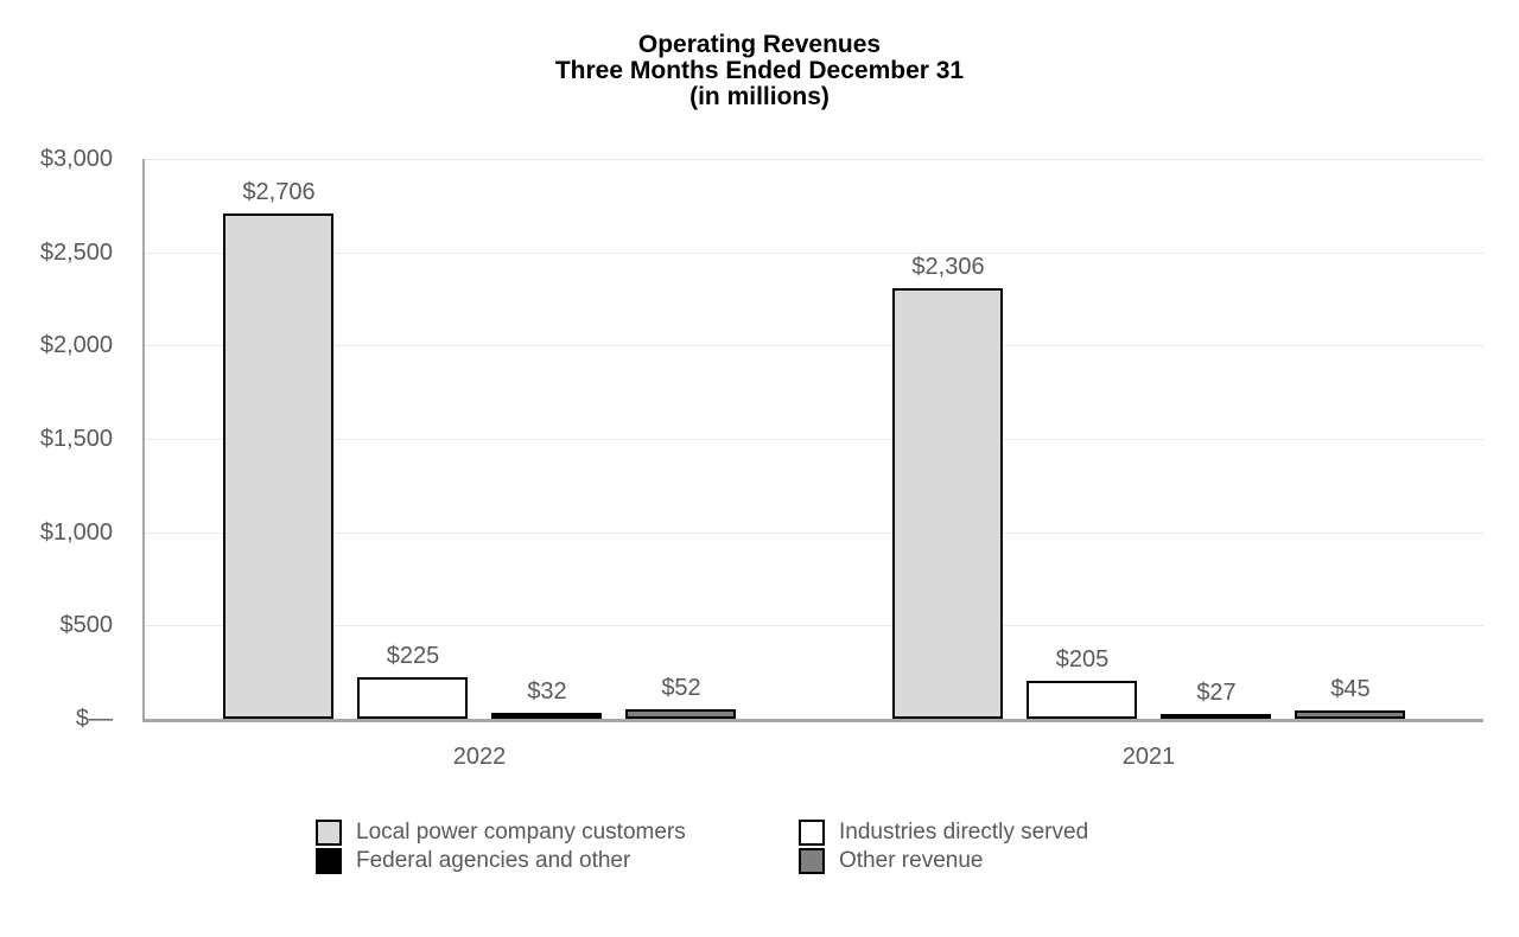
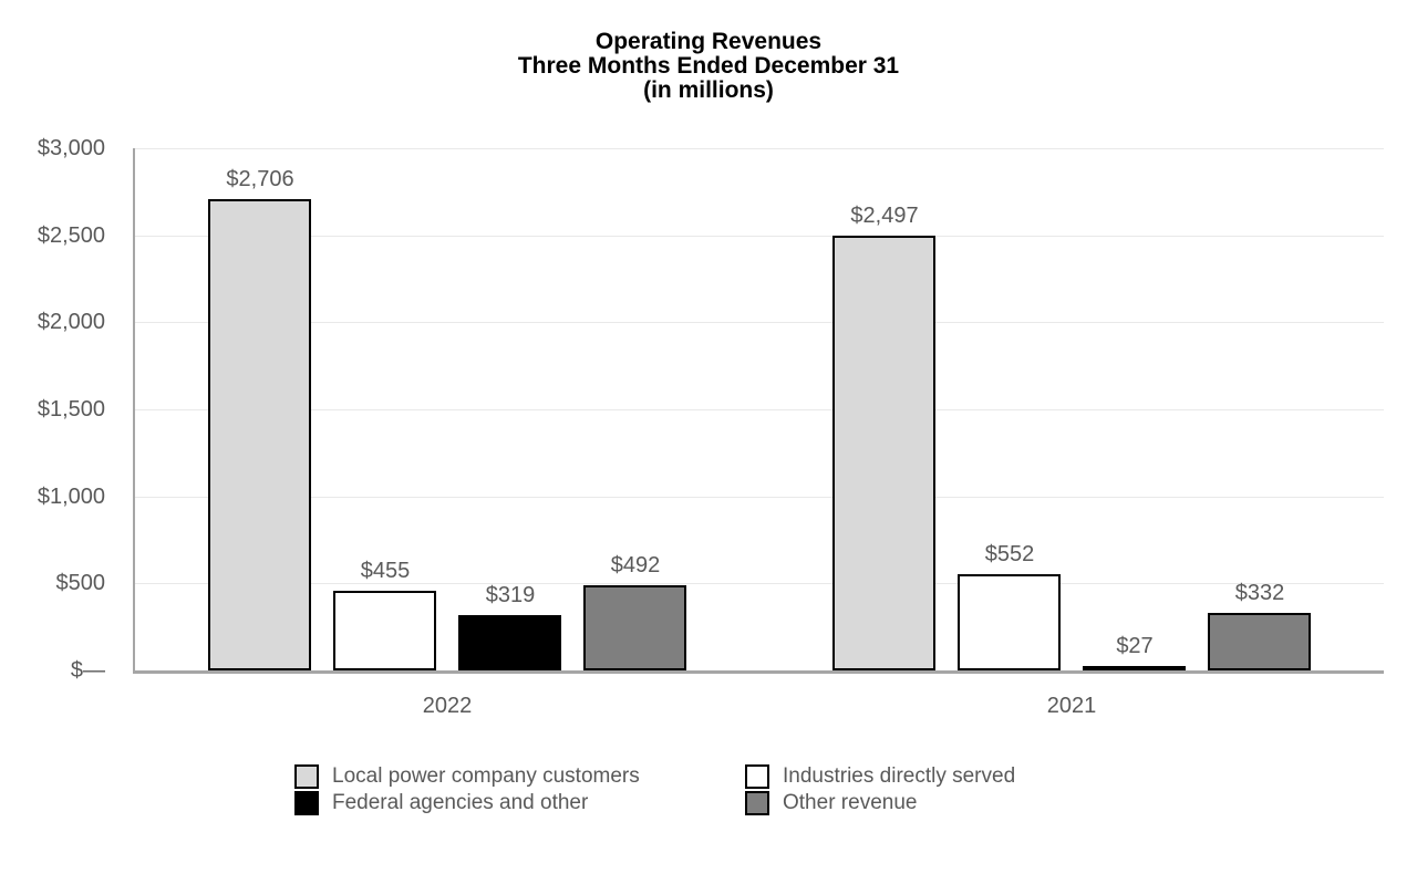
Industries directly served/2022: $225 -> $455
Federal agencies and other/2022: $32 -> $319
Other revenue/2022: $52 -> $492
Local power company customers/2021: $2,306 -> $2,497
Industries directly served/2021: $205 -> $552
Other revenue/2021: $45 -> $332
